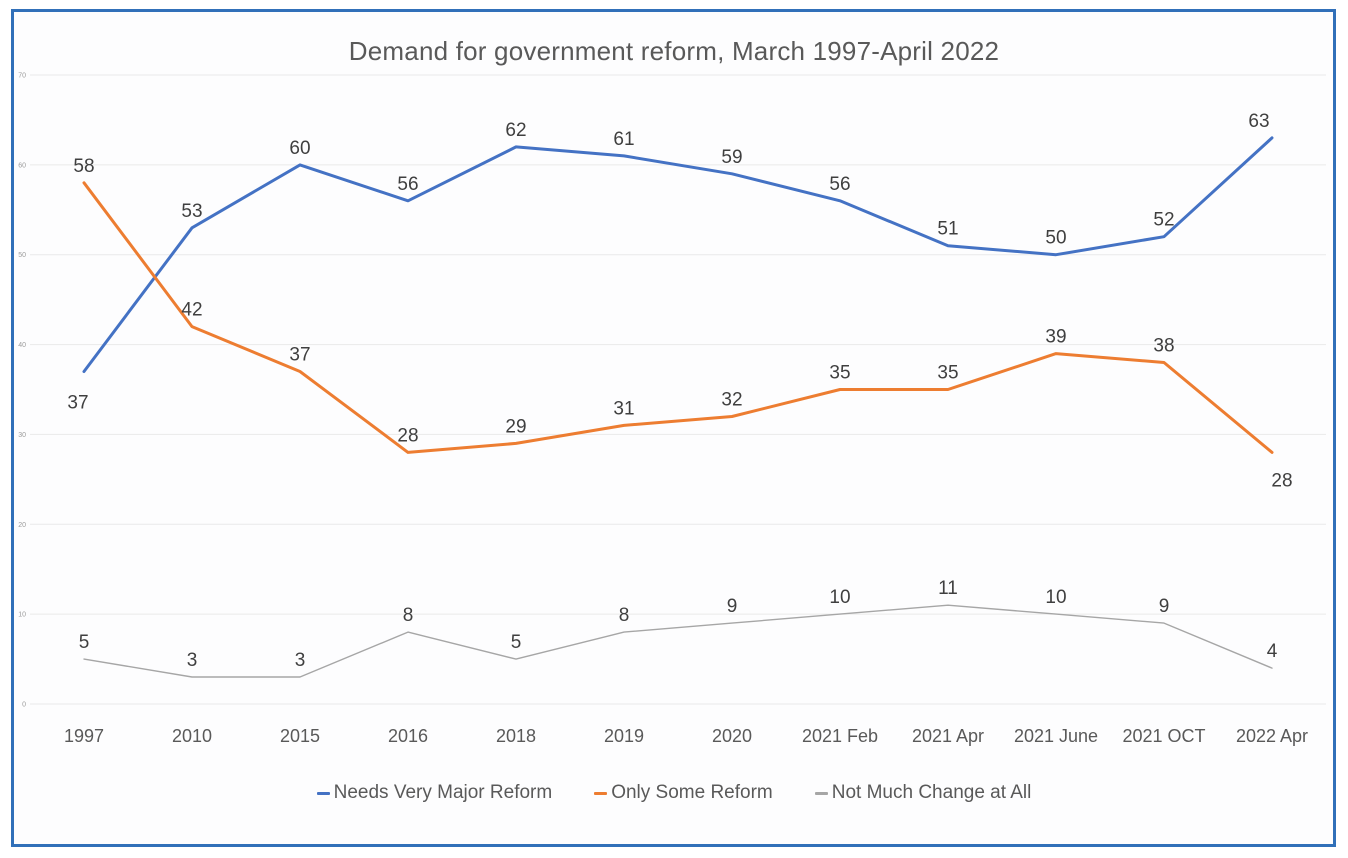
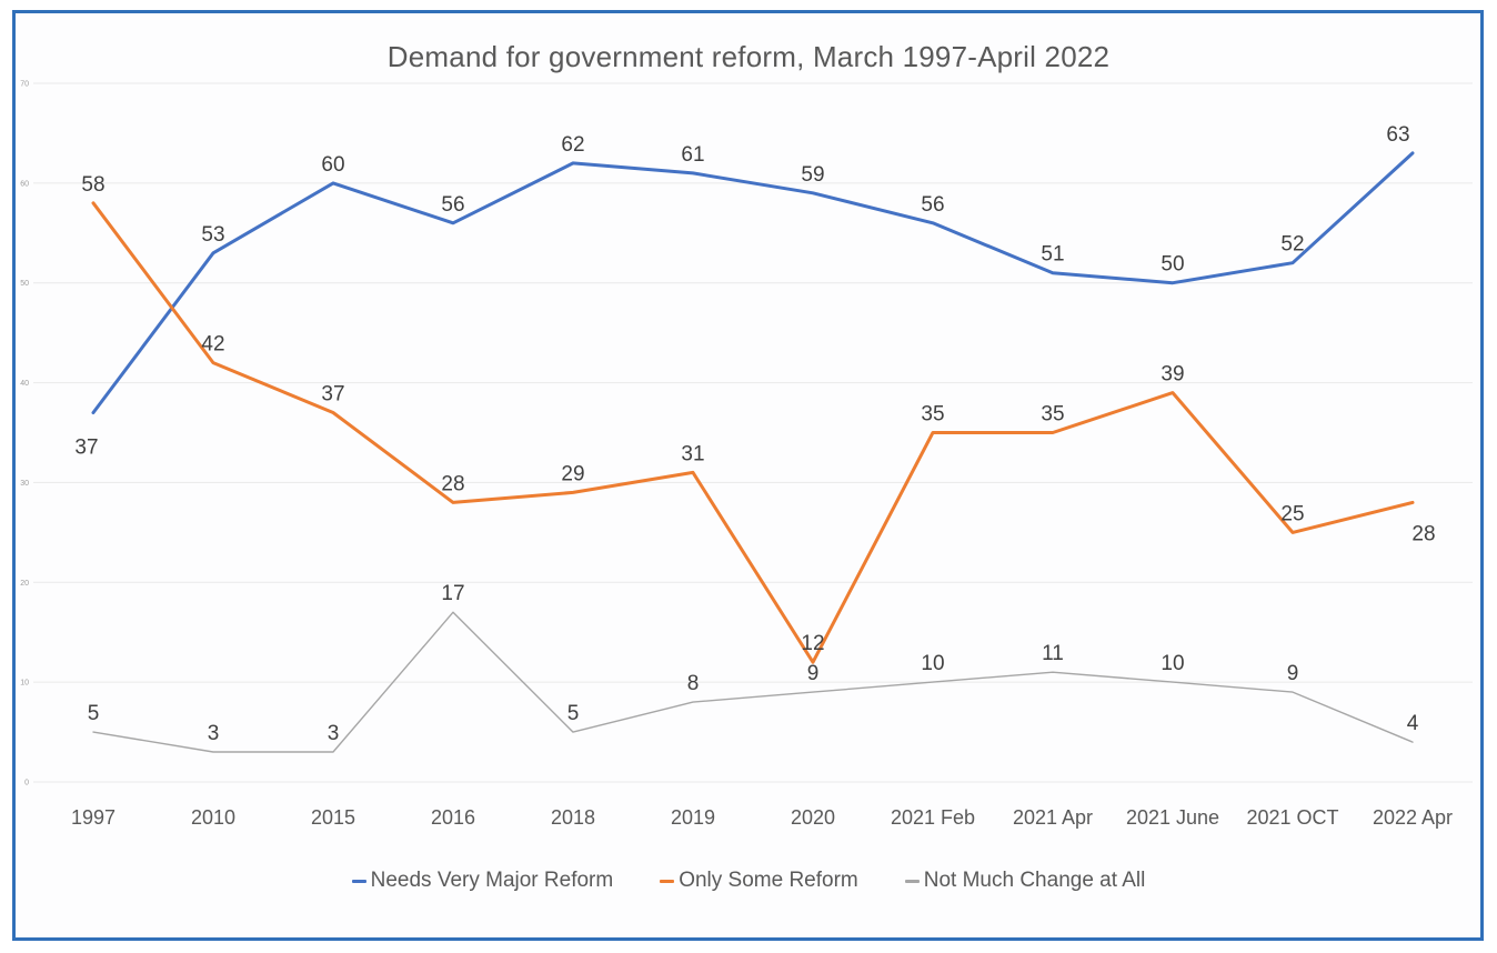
Not Much Change at All/2016: 8 -> 17
Only Some Reform/2020: 32 -> 12
Only Some Reform/2021 OCT: 38 -> 25
